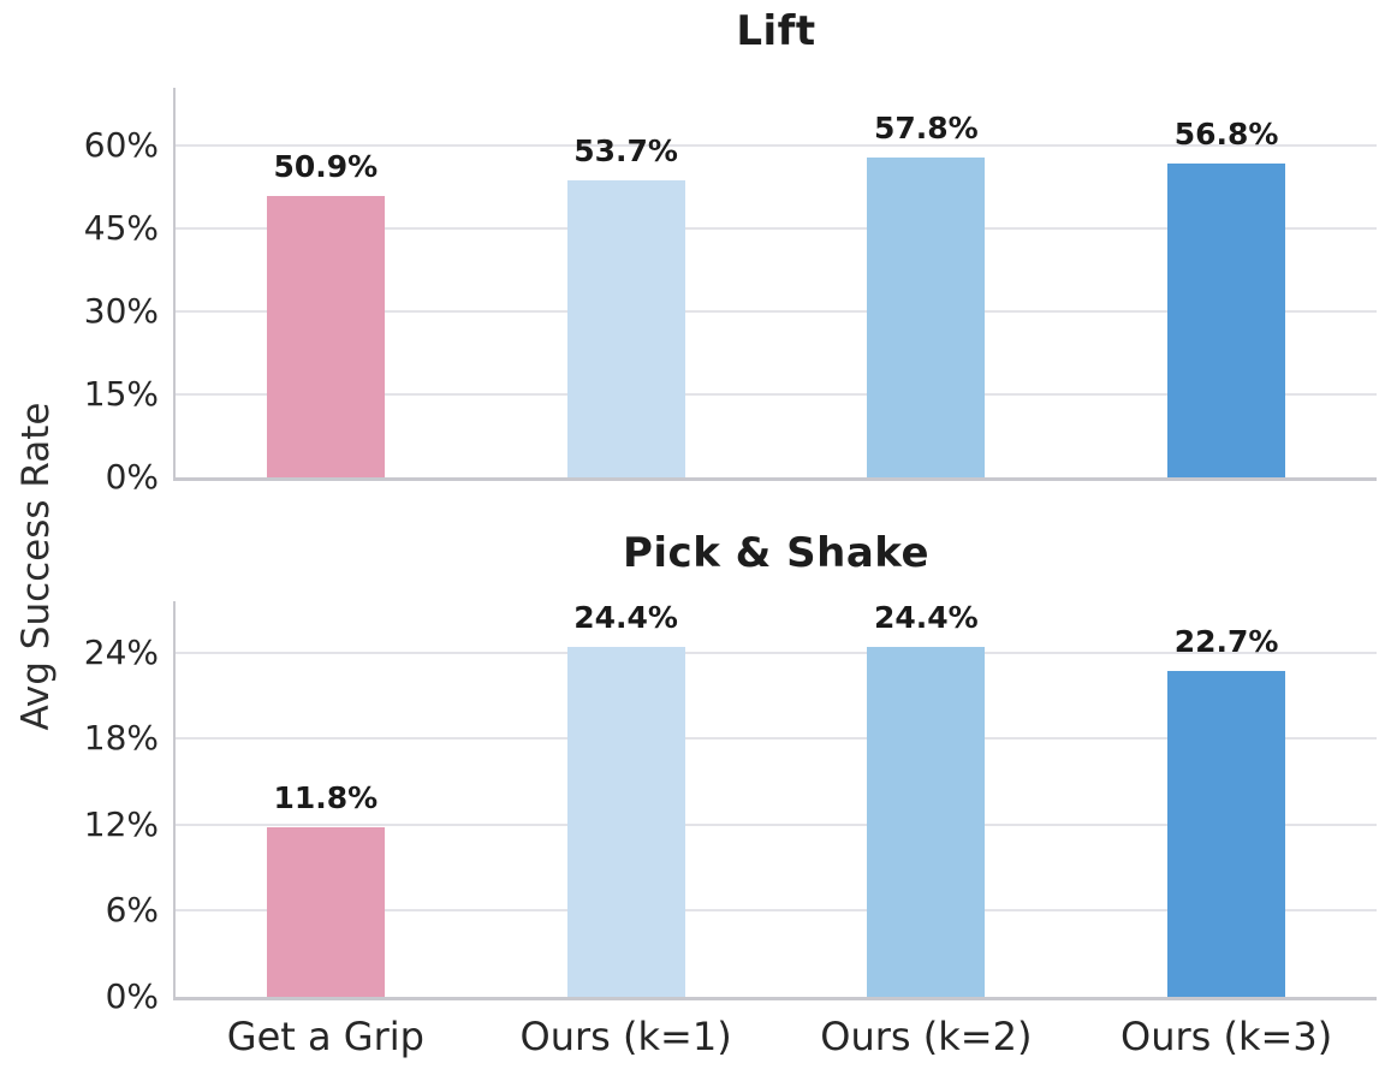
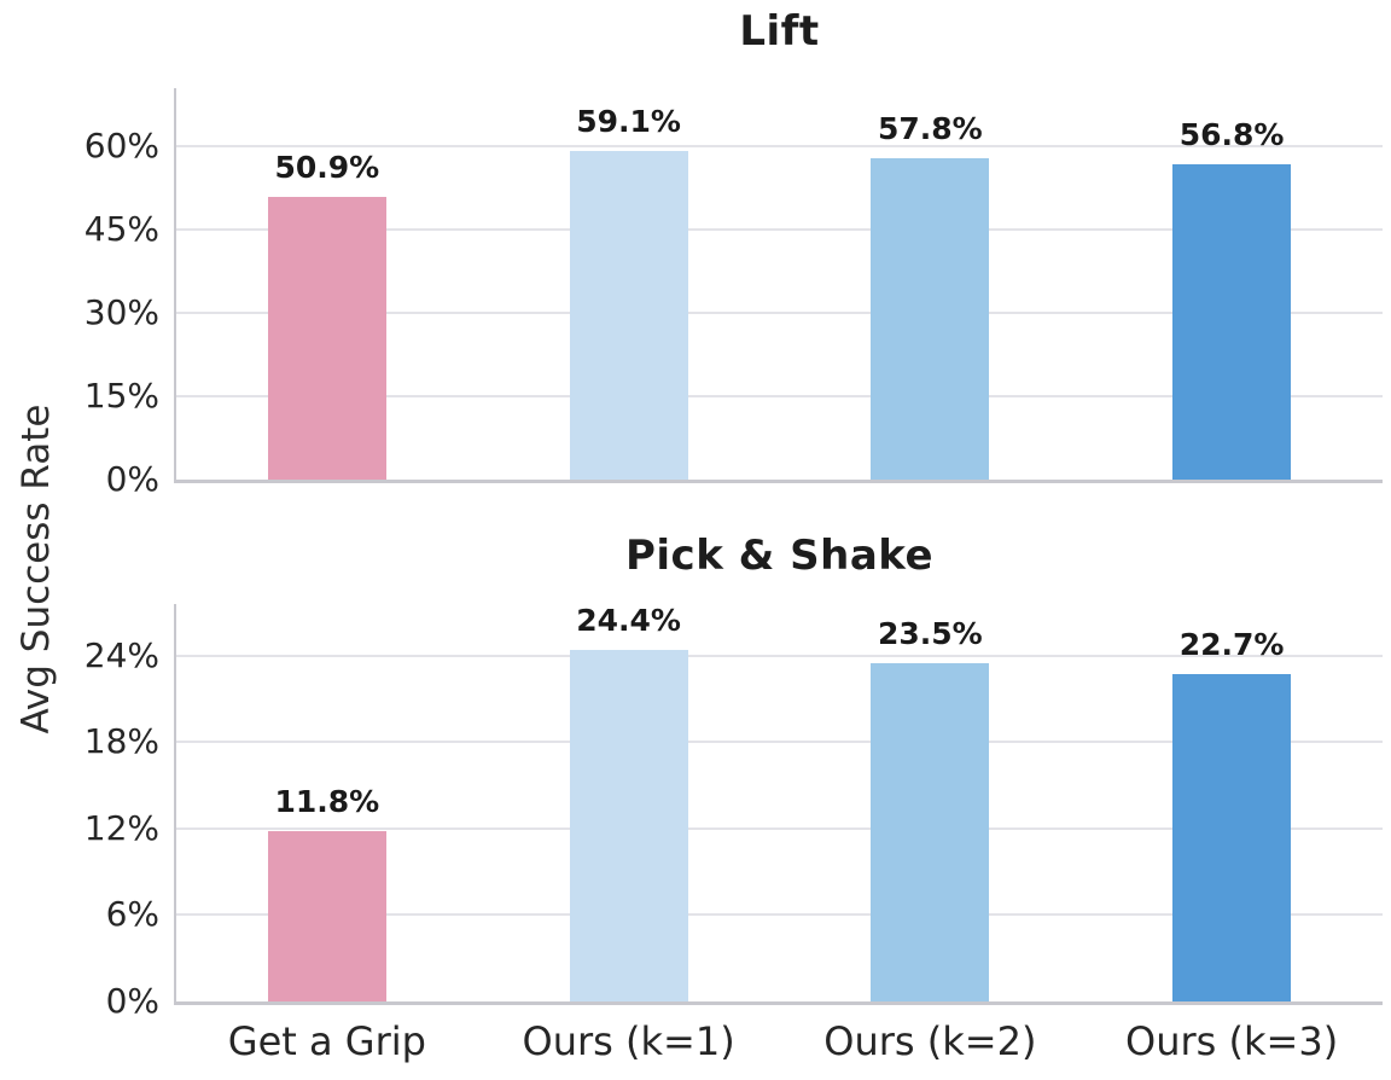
Lift/Ours (k=1): 53.7% -> 59.1%
Pick & Shake/Ours (k=2): 24.4% -> 23.5%
